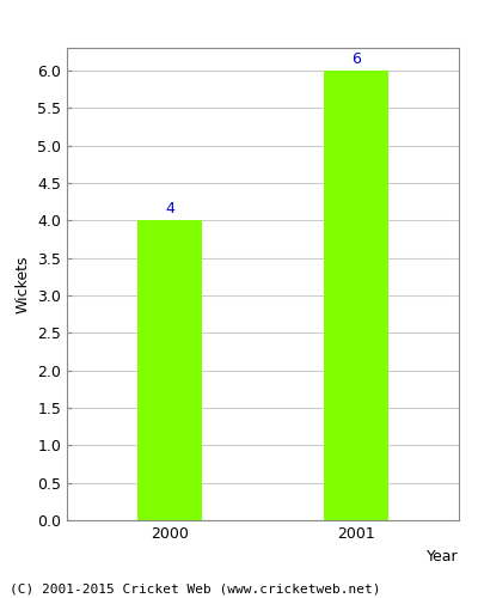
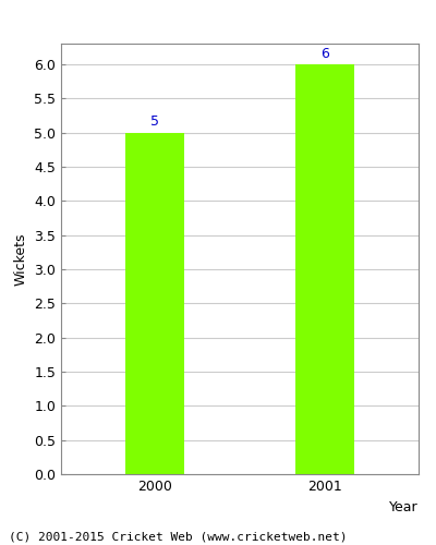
2000: 4 -> 5
